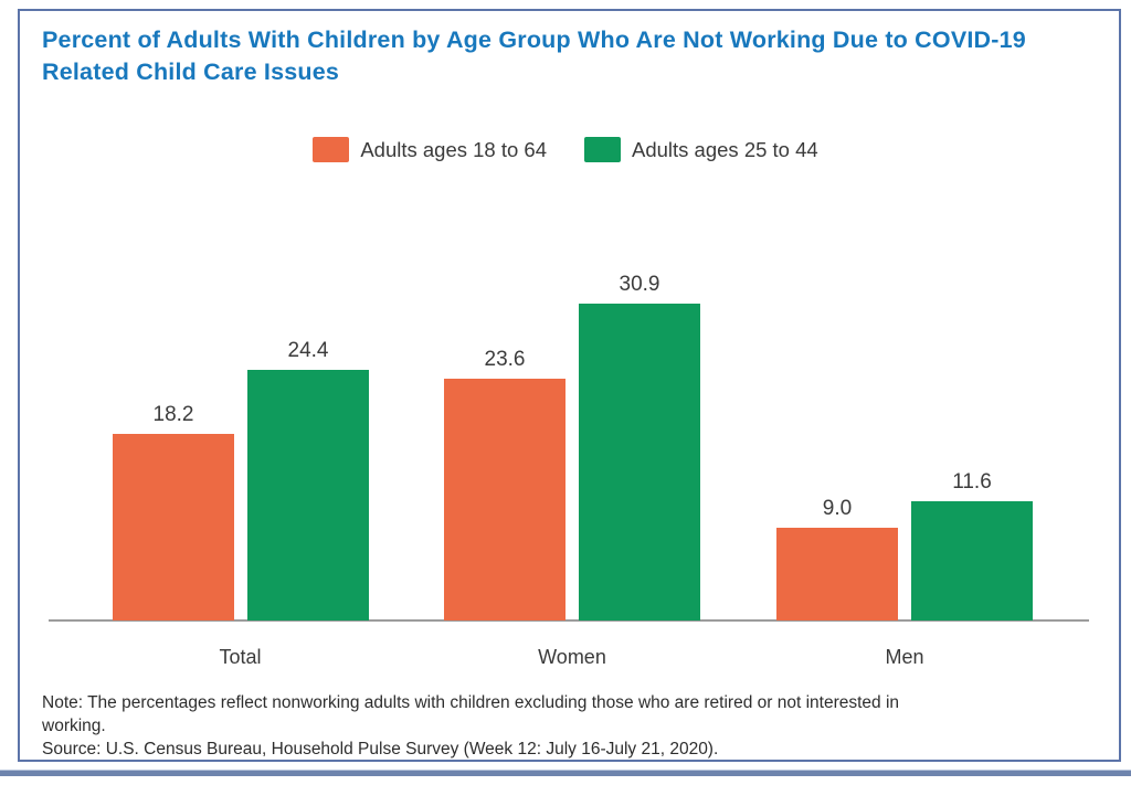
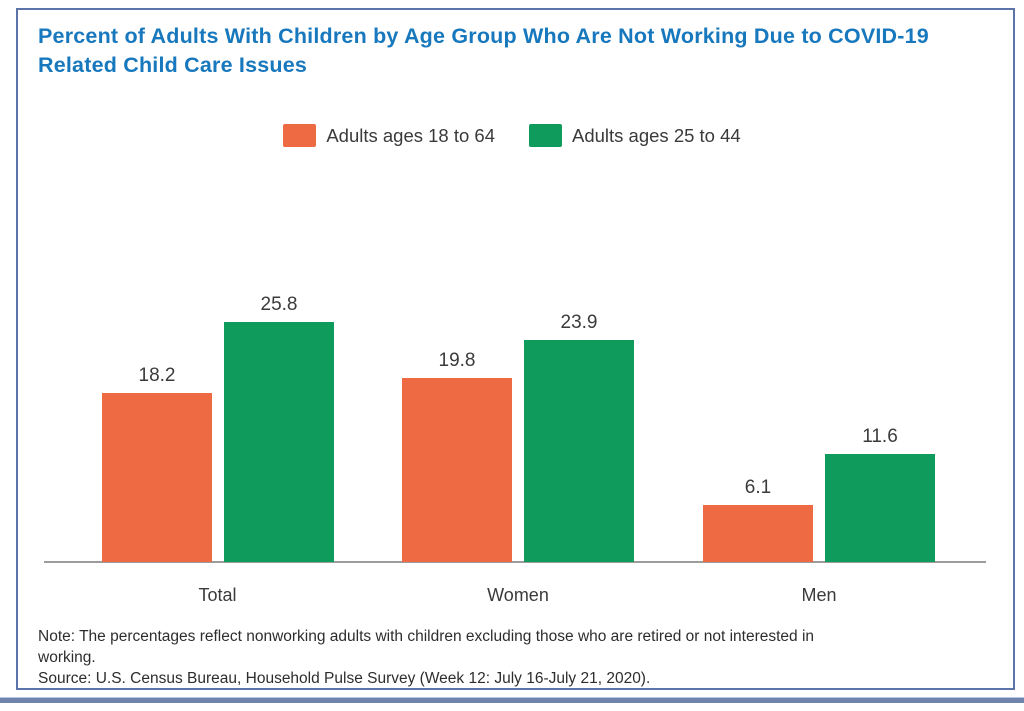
Adults ages 25 to 44/Total: 24.4 -> 25.8
Adults ages 18 to 64/Women: 23.6 -> 19.8
Adults ages 25 to 44/Women: 30.9 -> 23.9
Adults ages 18 to 64/Men: 9.0 -> 6.1
